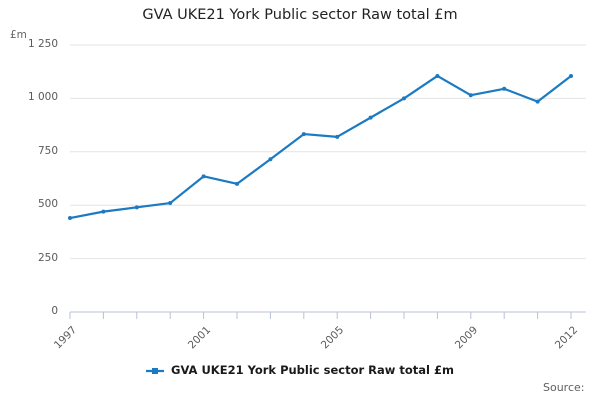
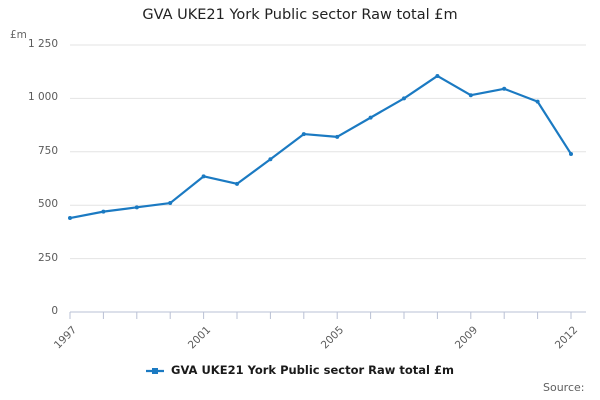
2012: 1100 -> 740
